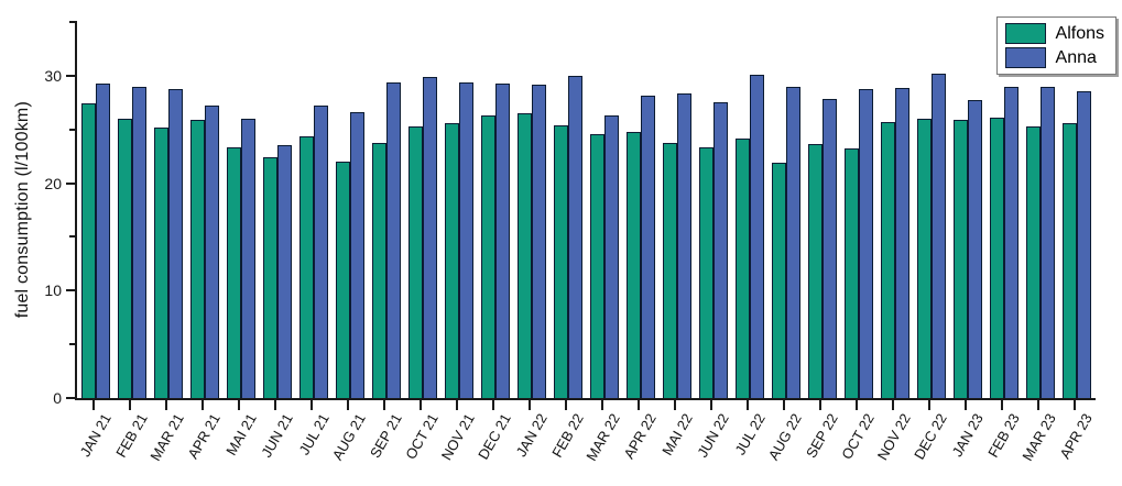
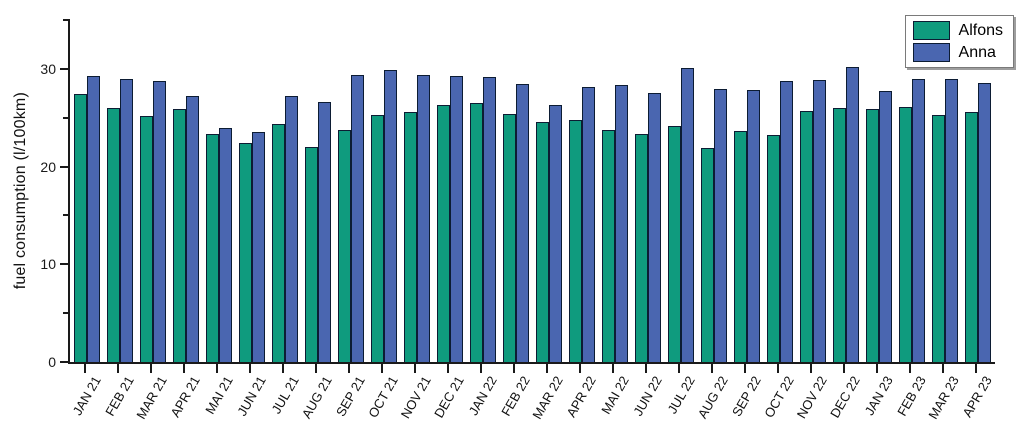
Anna/MAI 21: 26 -> 24
Anna/FEB 22: 30 -> 28
Anna/AUG 22: 29 -> 28
